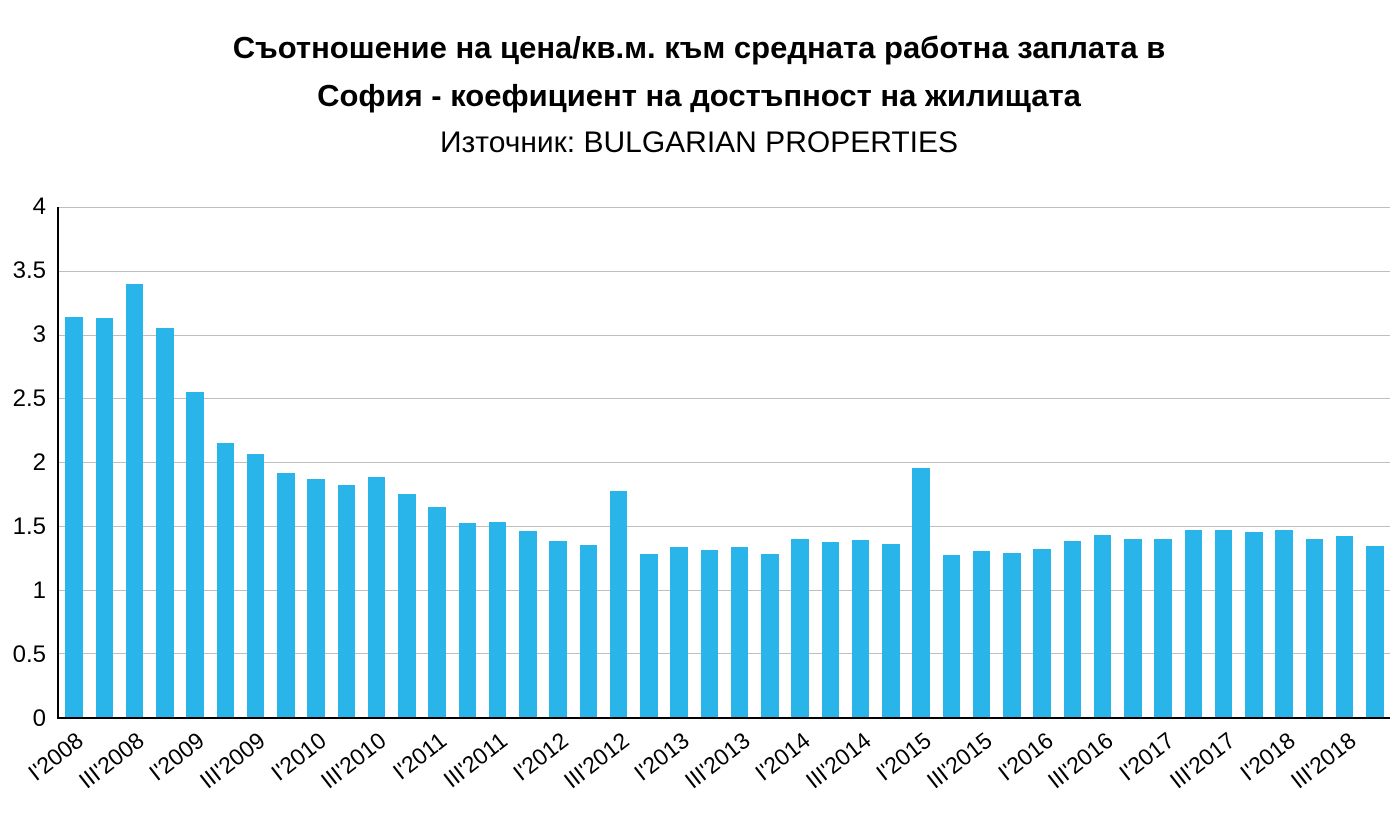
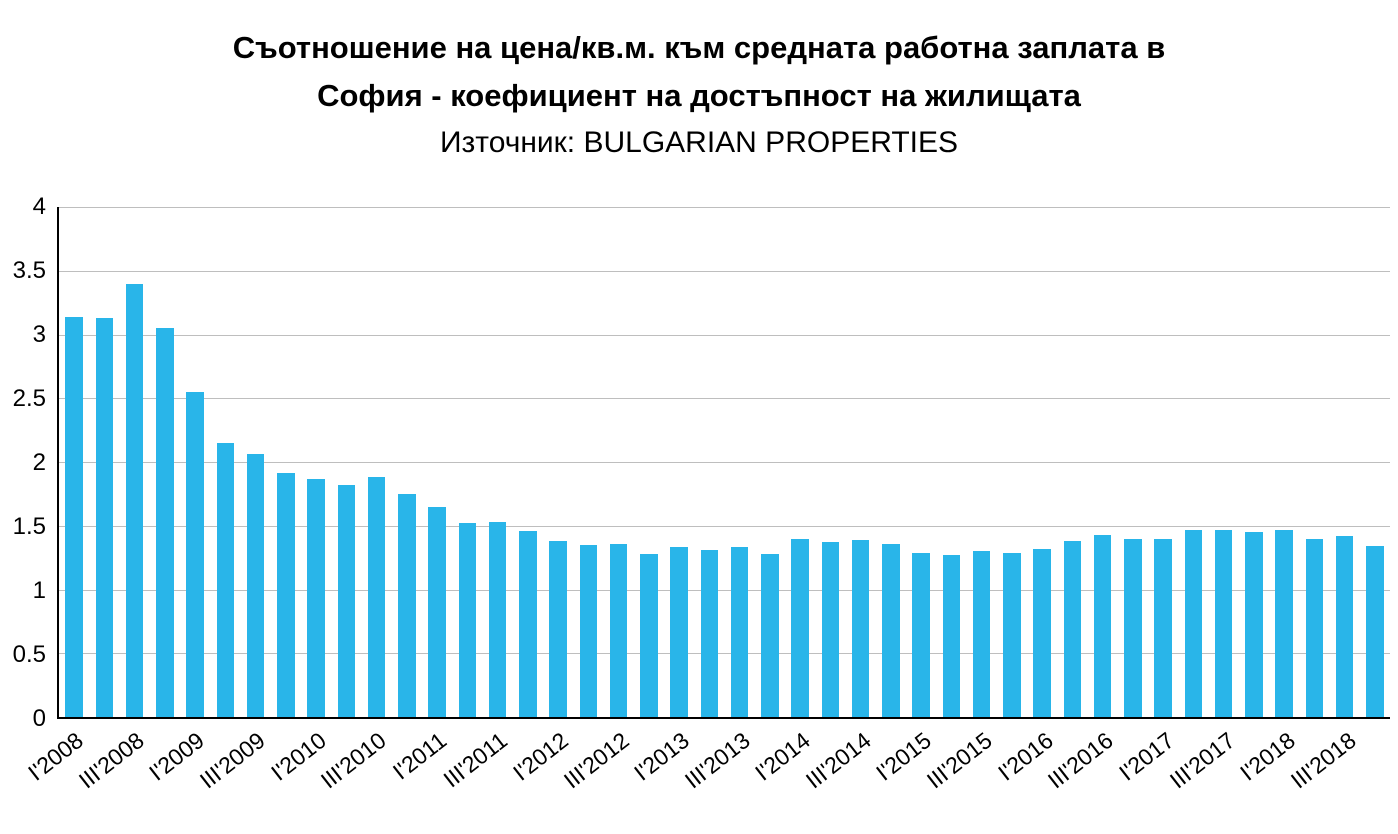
III'2012: 1.77 -> 1.36
I'2015: 1.95 -> 1.29
